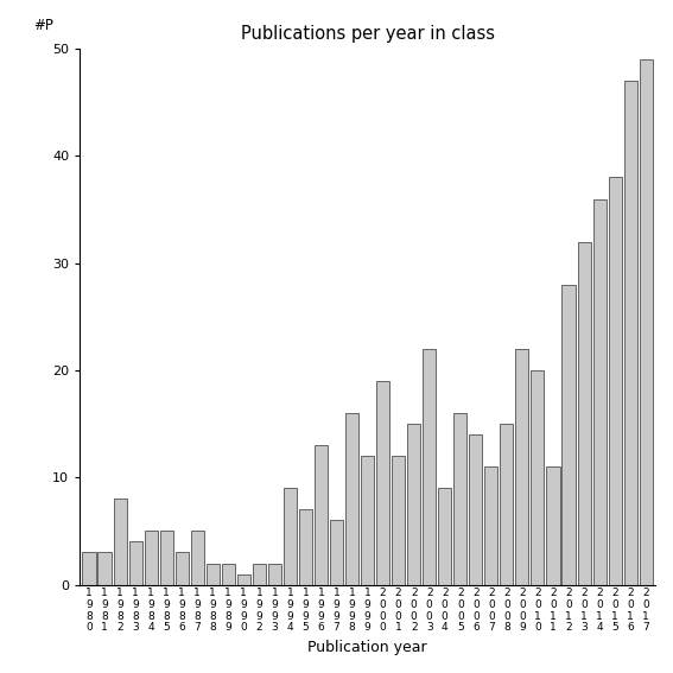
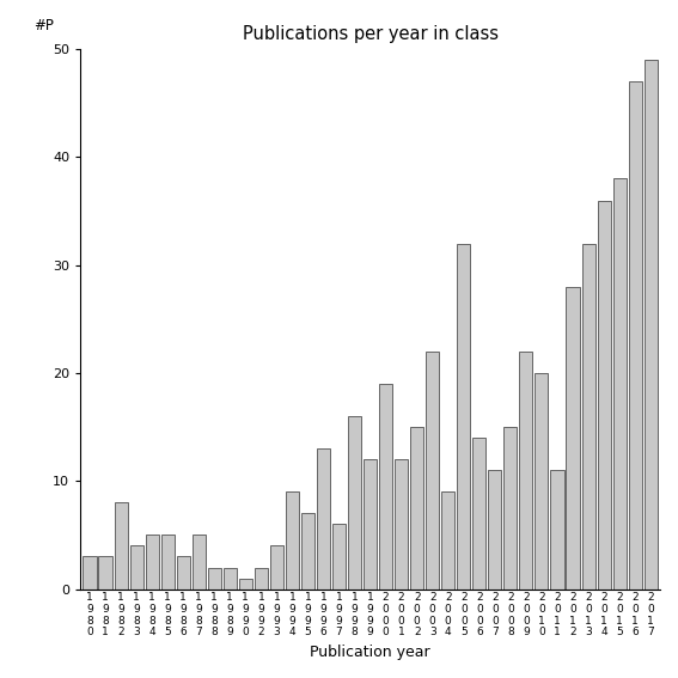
1 9 9 3: 2 -> 4
2 0 0 5: 16 -> 32
